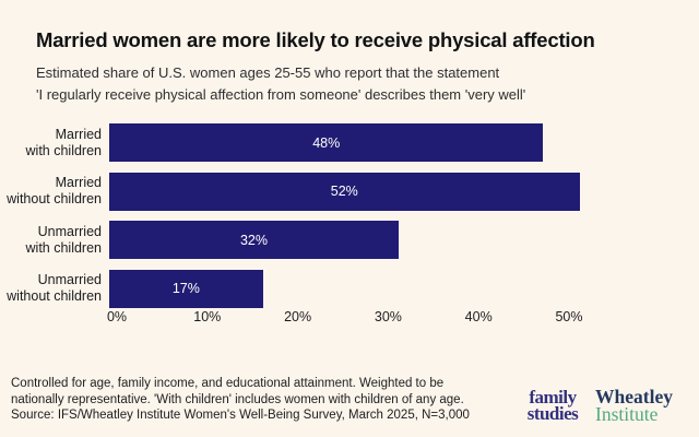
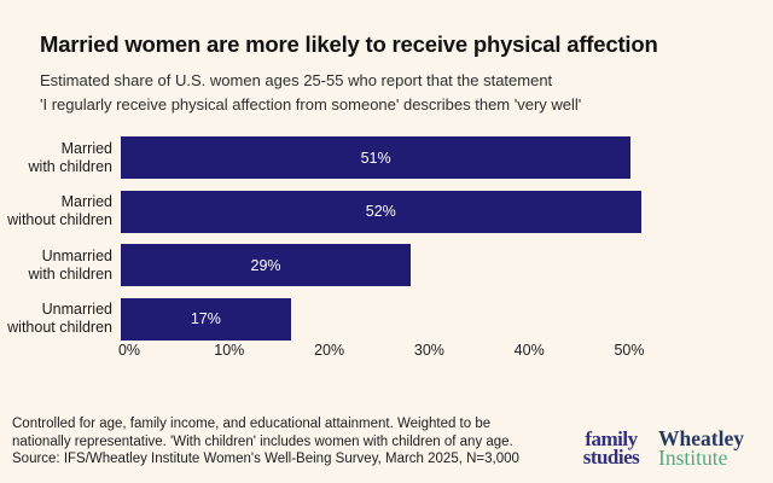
Married with children: 48% -> 51%
Unmarried with children: 32% -> 29%
